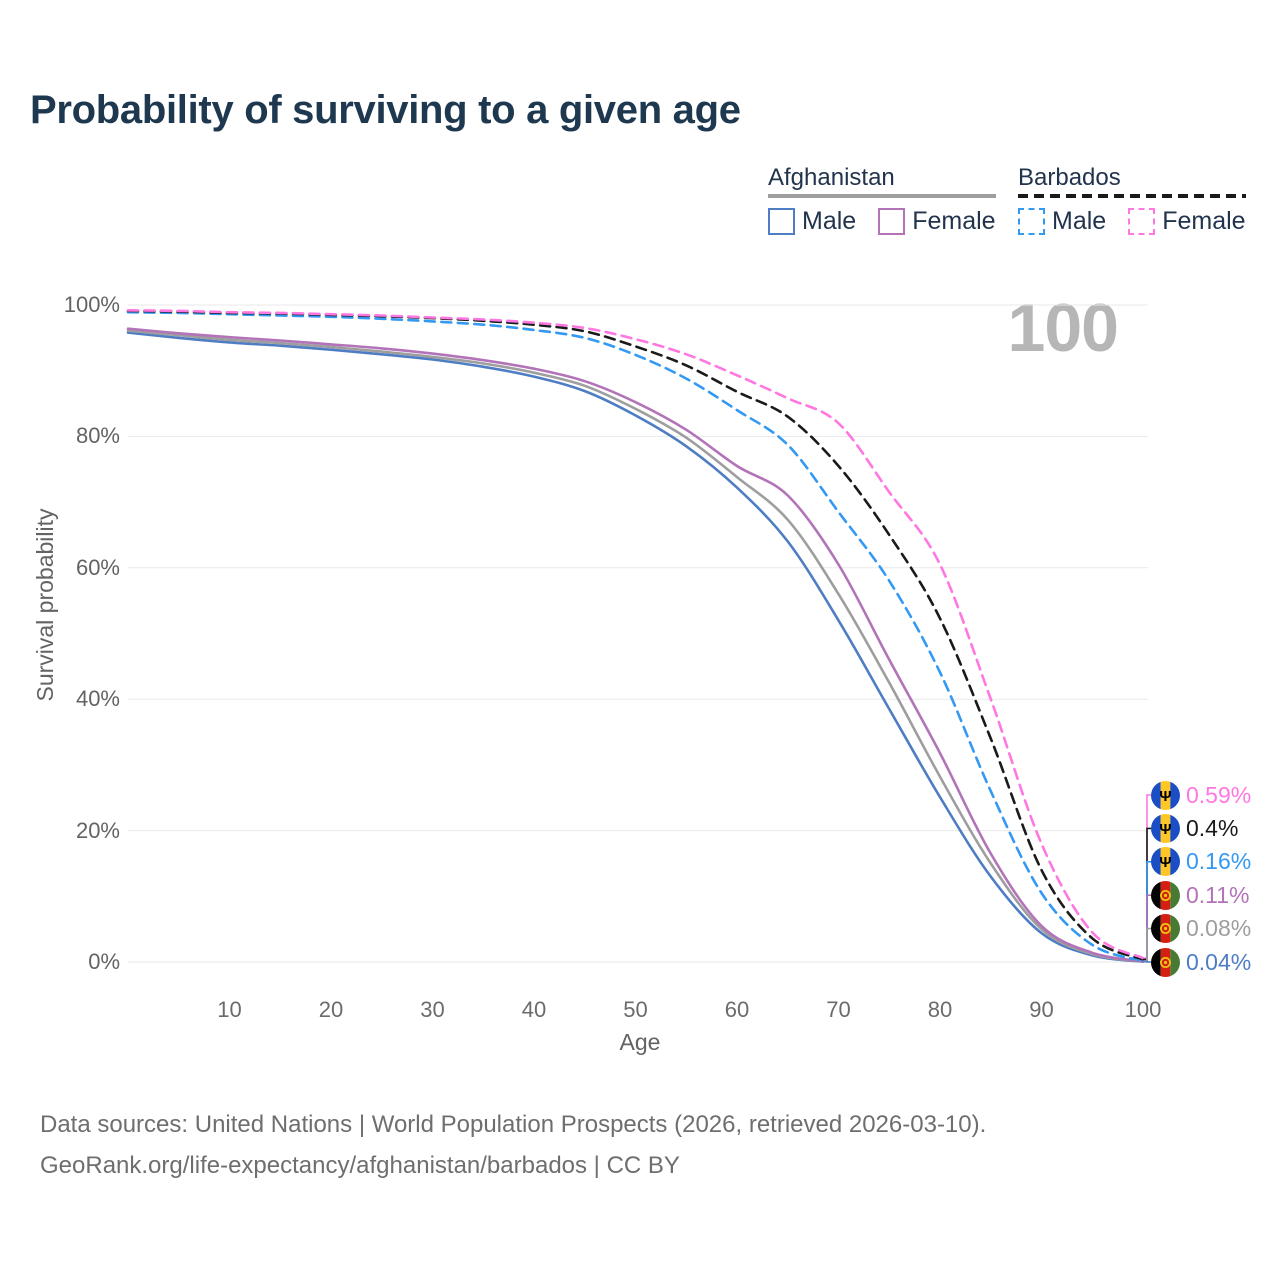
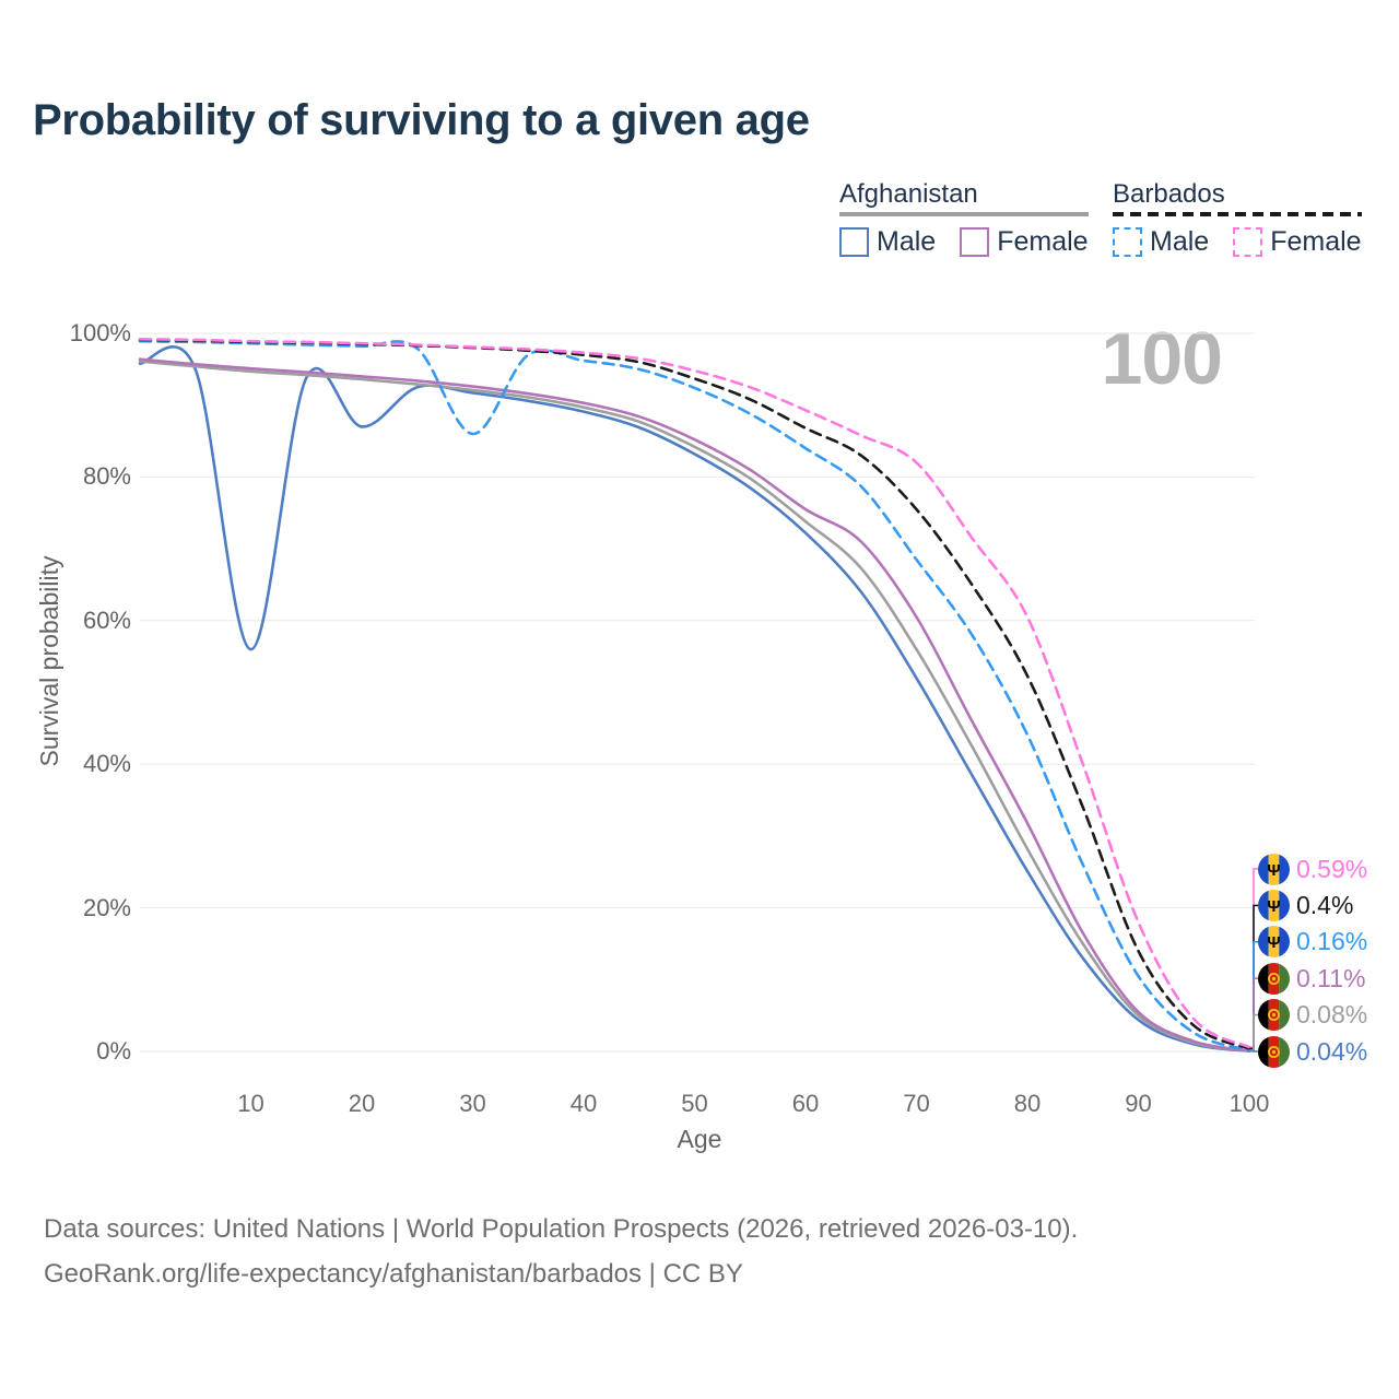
Afghanistan Male/10: 94% -> 56%
Afghanistan Male/20: 93% -> 87%
Barbados Male/30: 98% -> 86%
